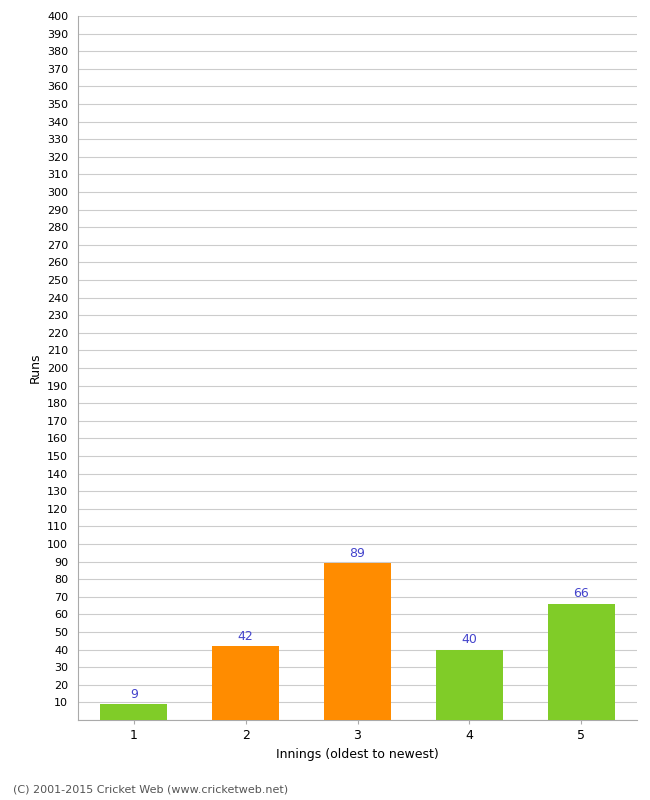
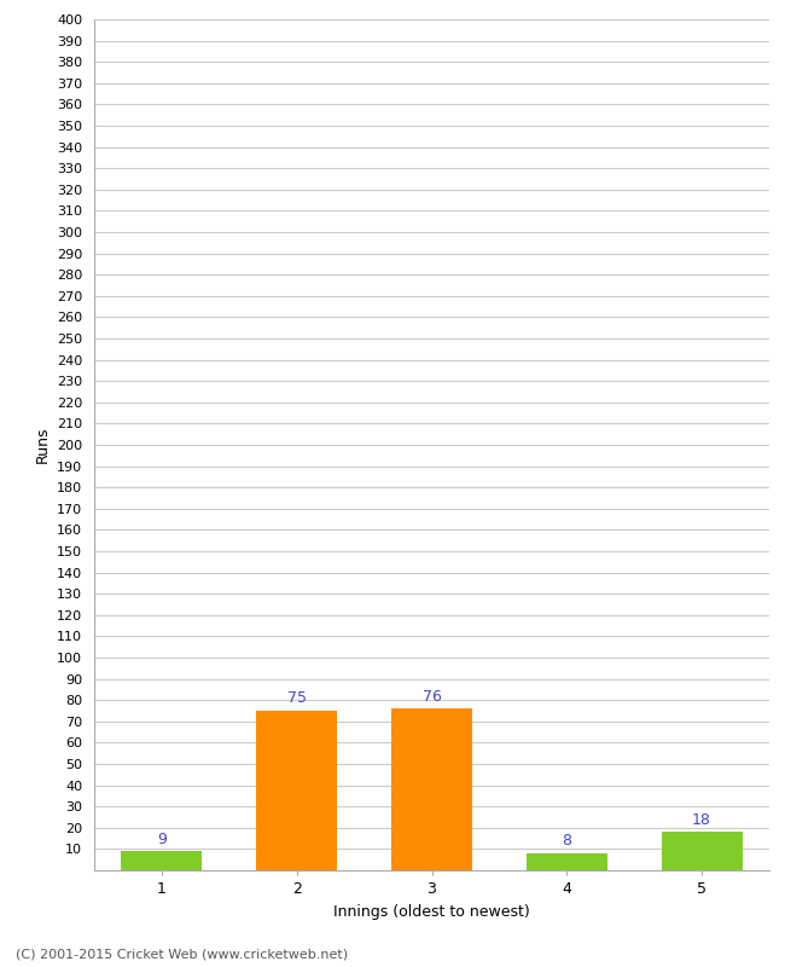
2: 42 -> 75
3: 89 -> 76
4: 40 -> 8
5: 66 -> 18
